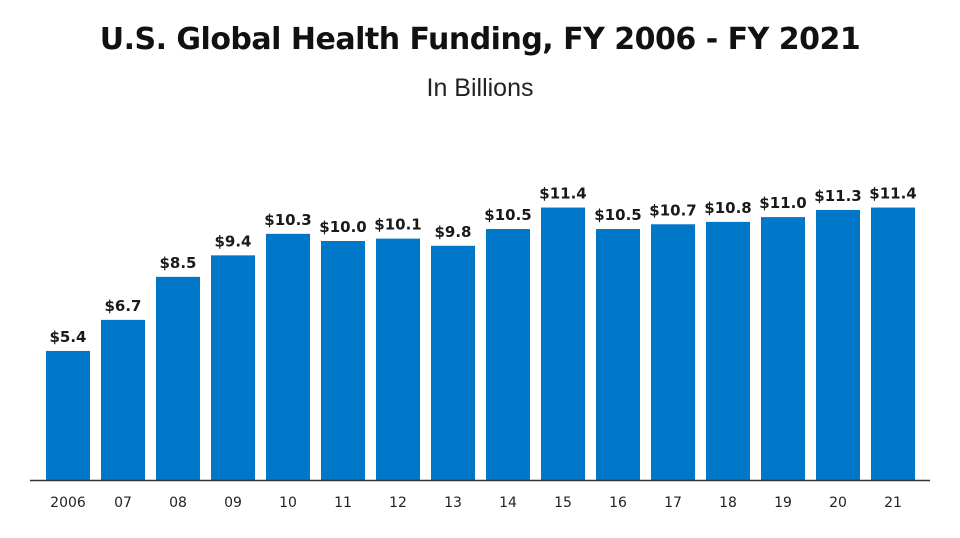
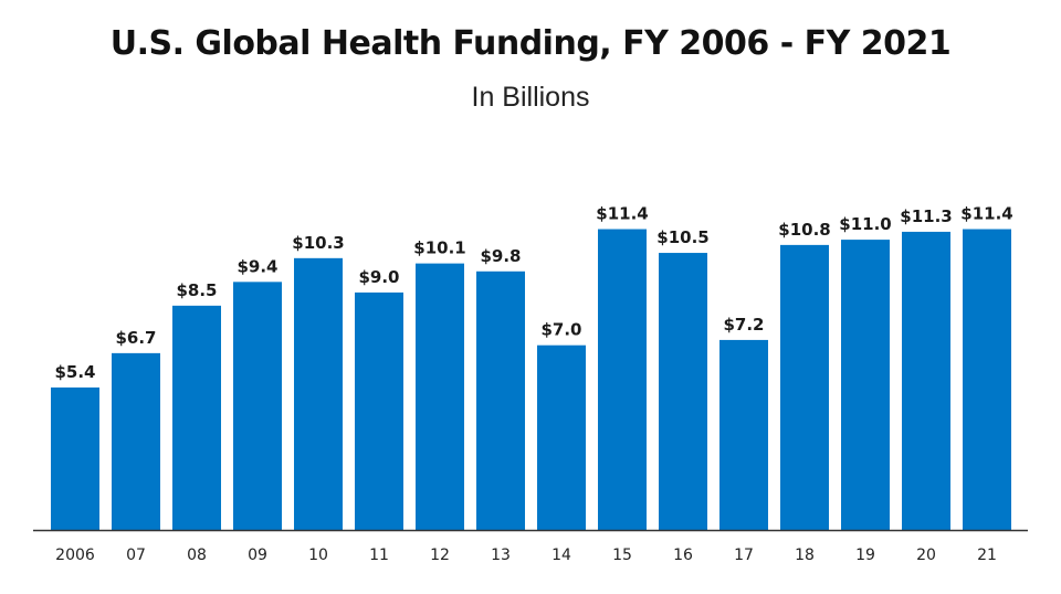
11: $10.0 -> $9.0
14: $10.5 -> $7.0
17: $10.7 -> $7.2
